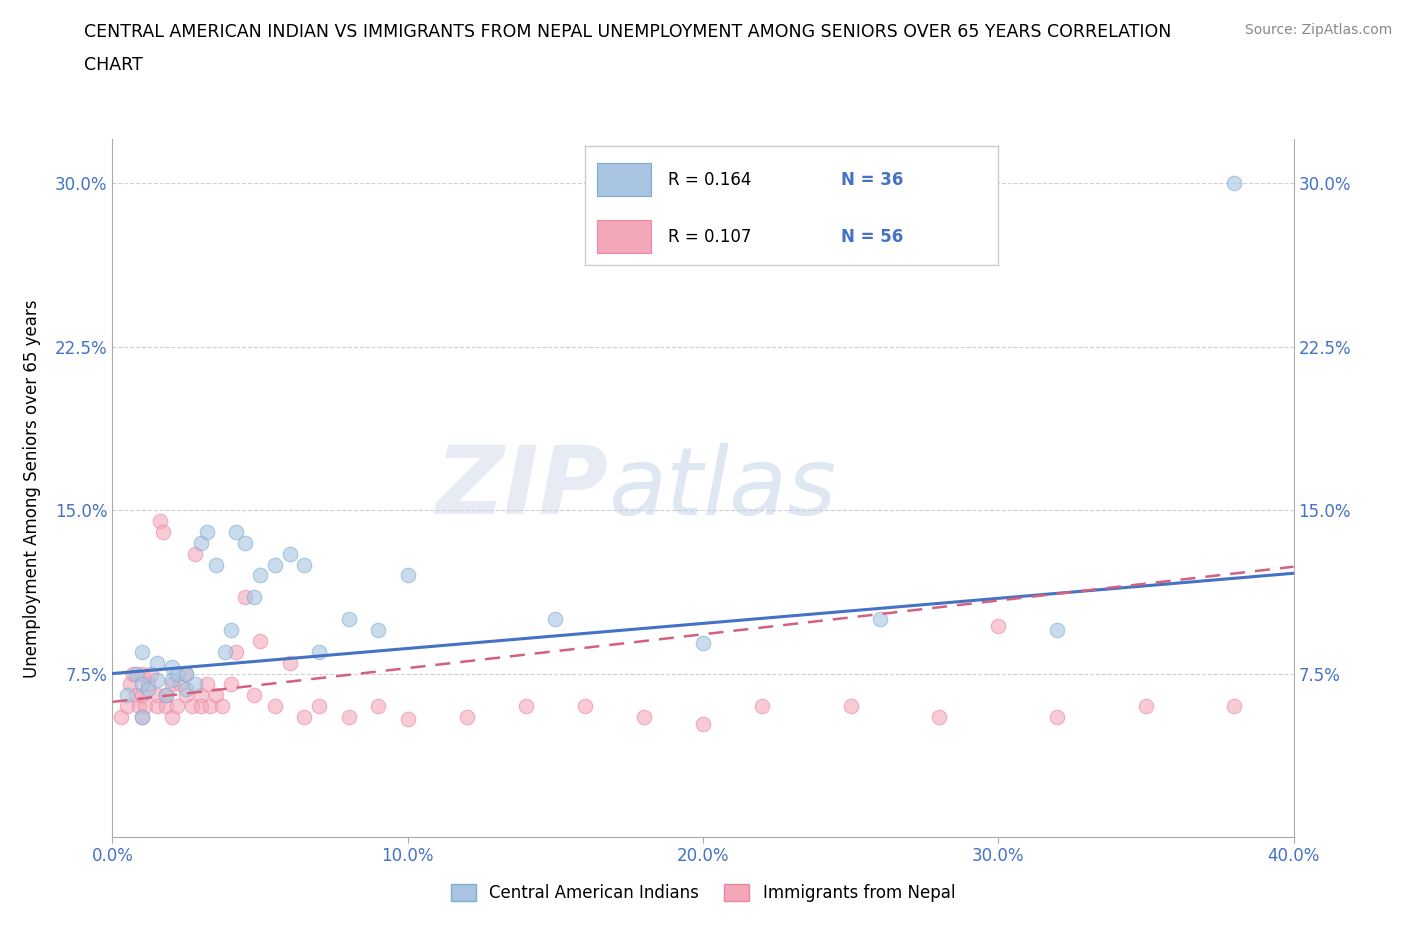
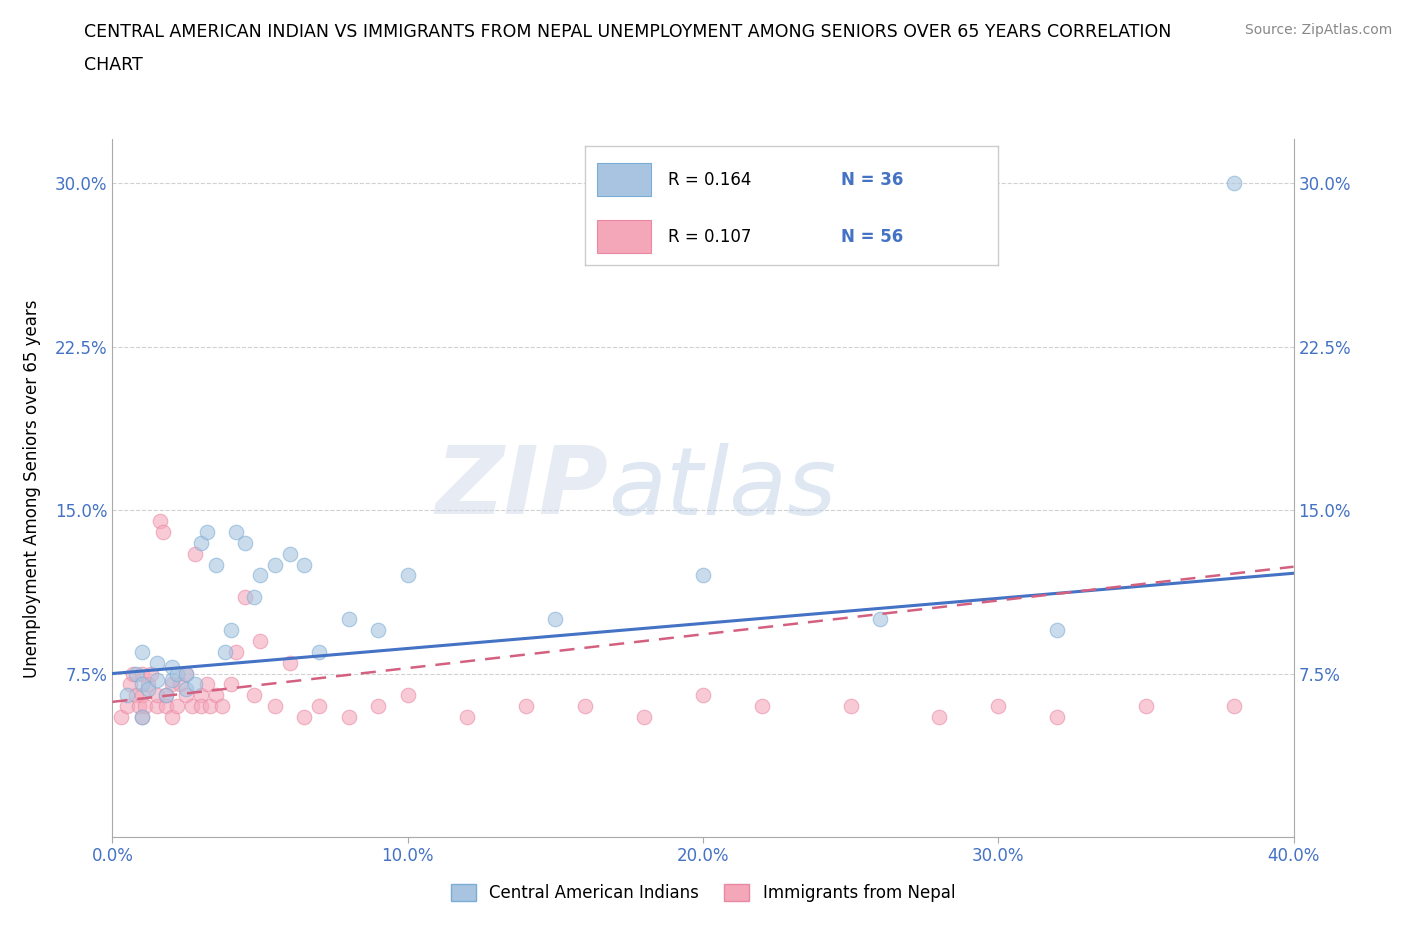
Immigrants from Nepal/10.0%: 5.4% -> 6.5%
Central American Indians/20.0%: 8.9% -> 12.0%
Immigrants from Nepal/20.0%: 5.2% -> 6.5%
Immigrants from Nepal/30.0%: 9.7% -> 6.0%
